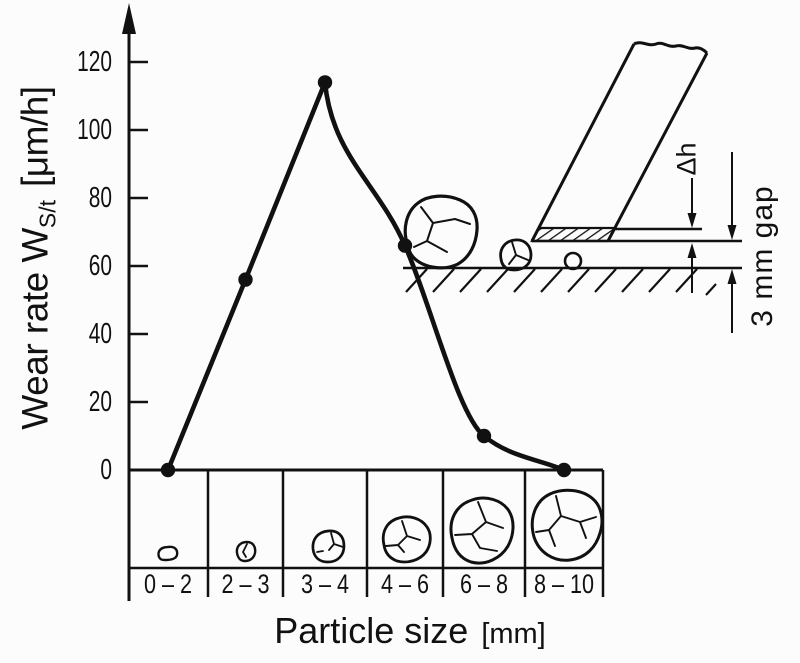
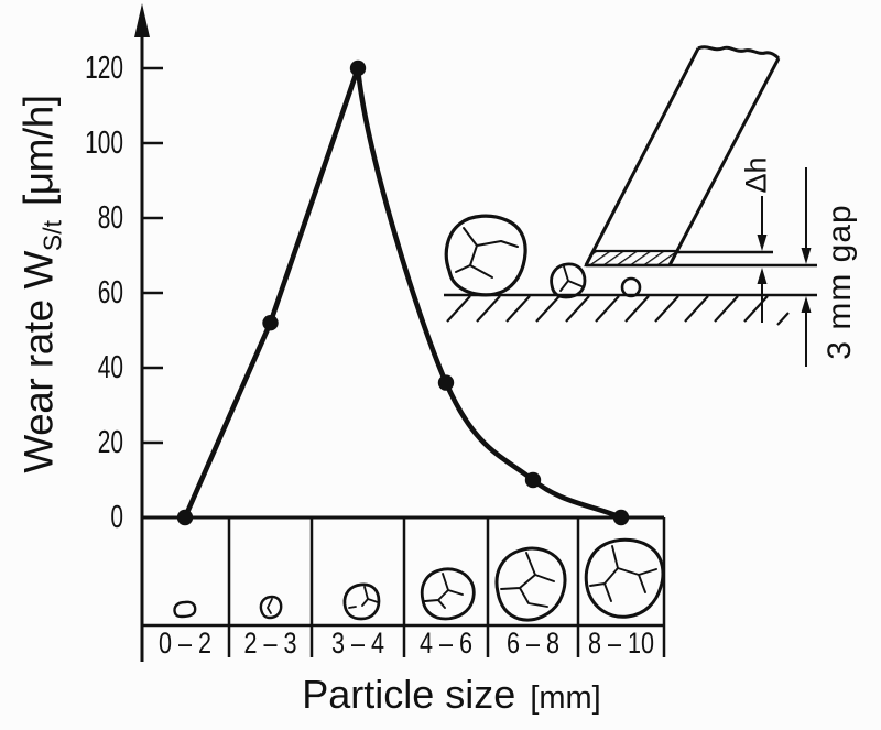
2 – 3: 56 -> 52
3 – 4: 114 -> 120
4 – 6: 66 -> 36
